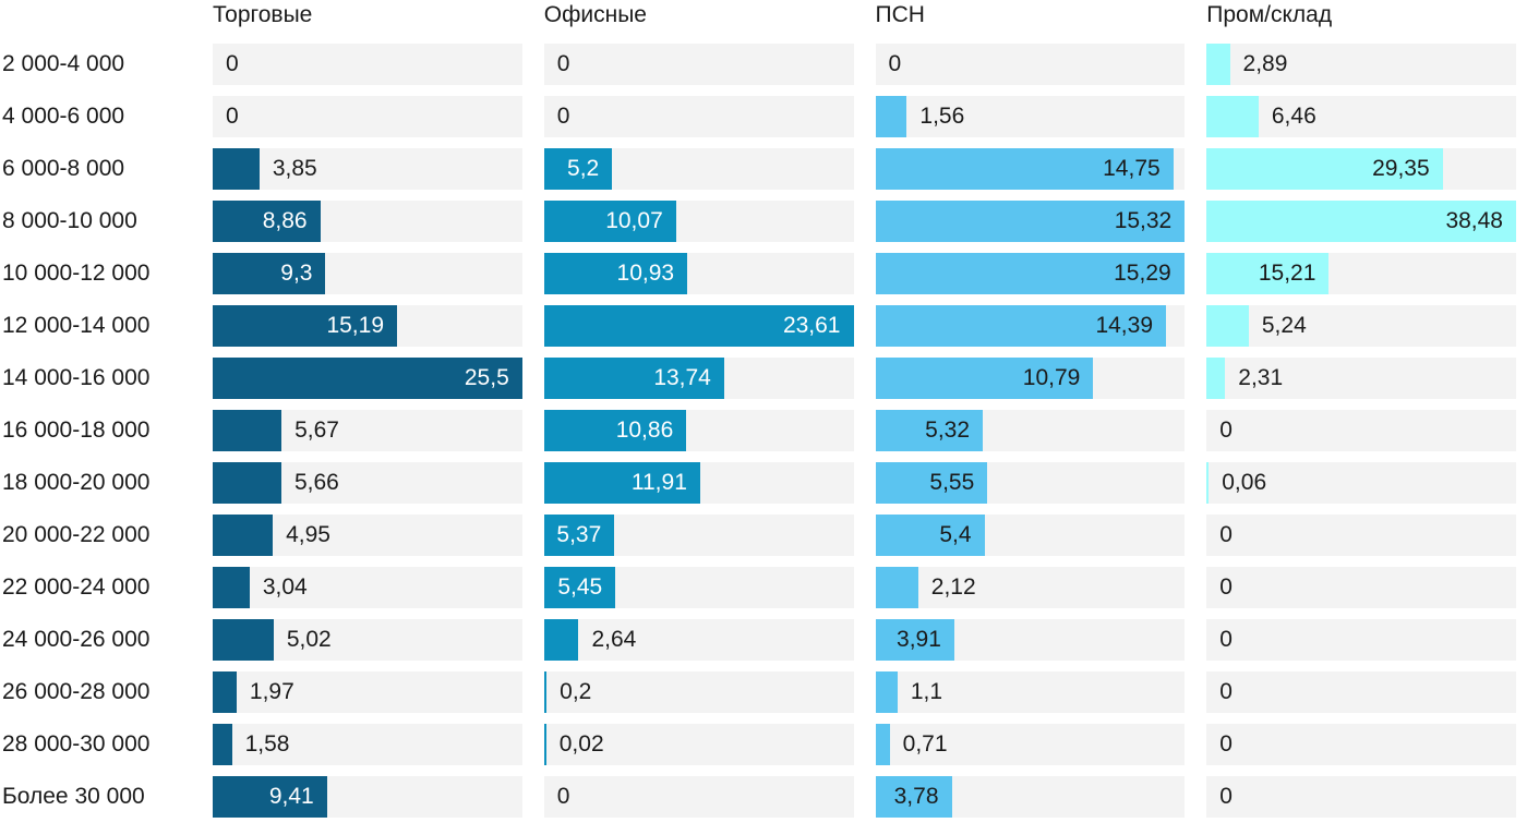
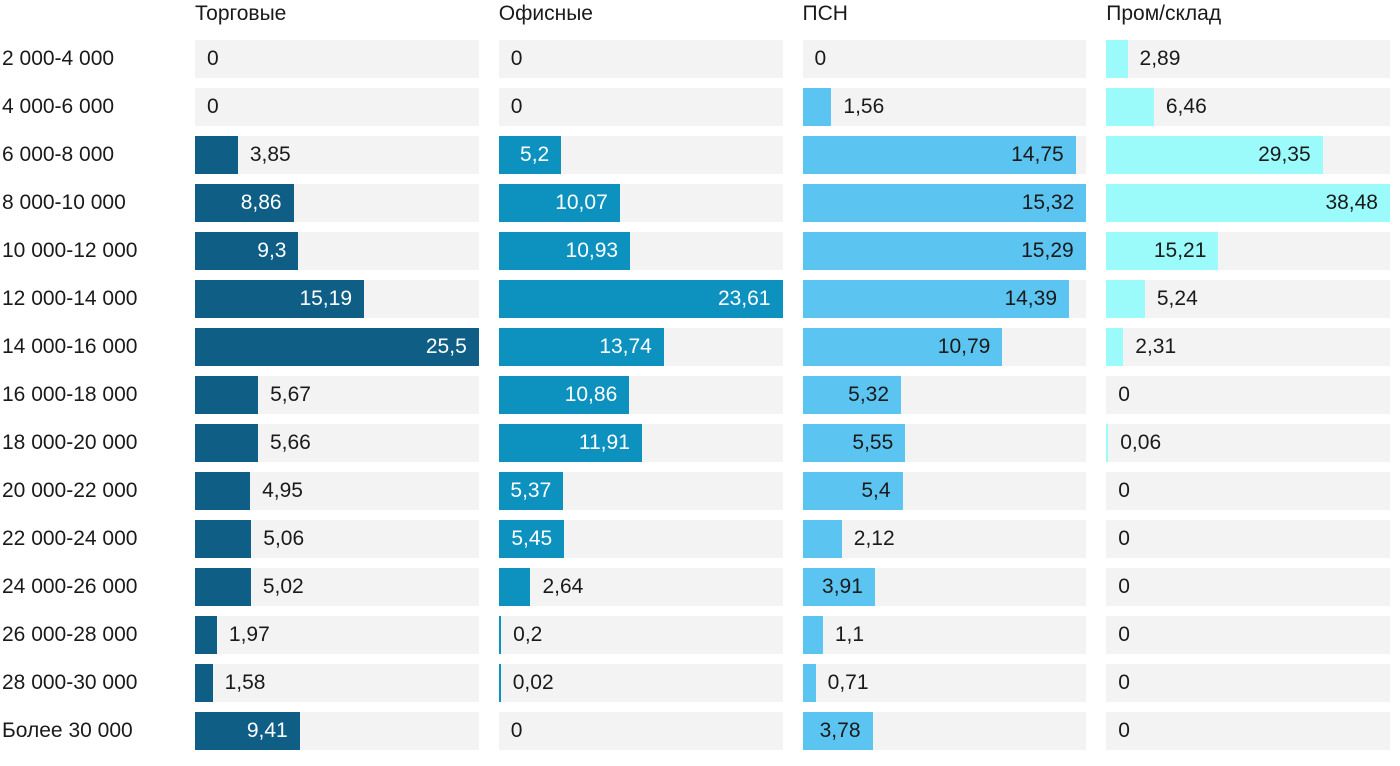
Торговые/22 000-24 000: 3,04 -> 5,06
